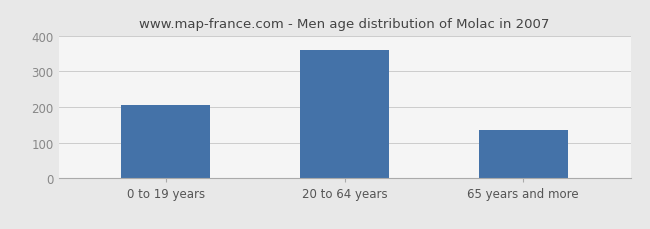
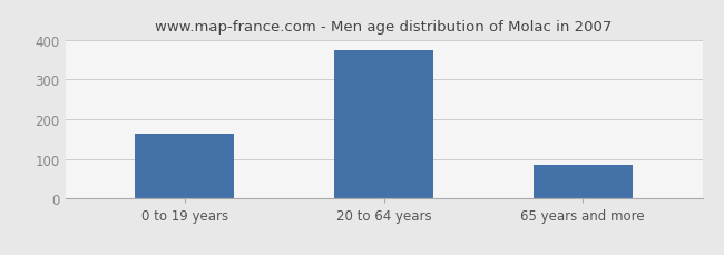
0 to 19 years: 205 -> 165
20 to 64 years: 360 -> 375
65 years and more: 135 -> 85
